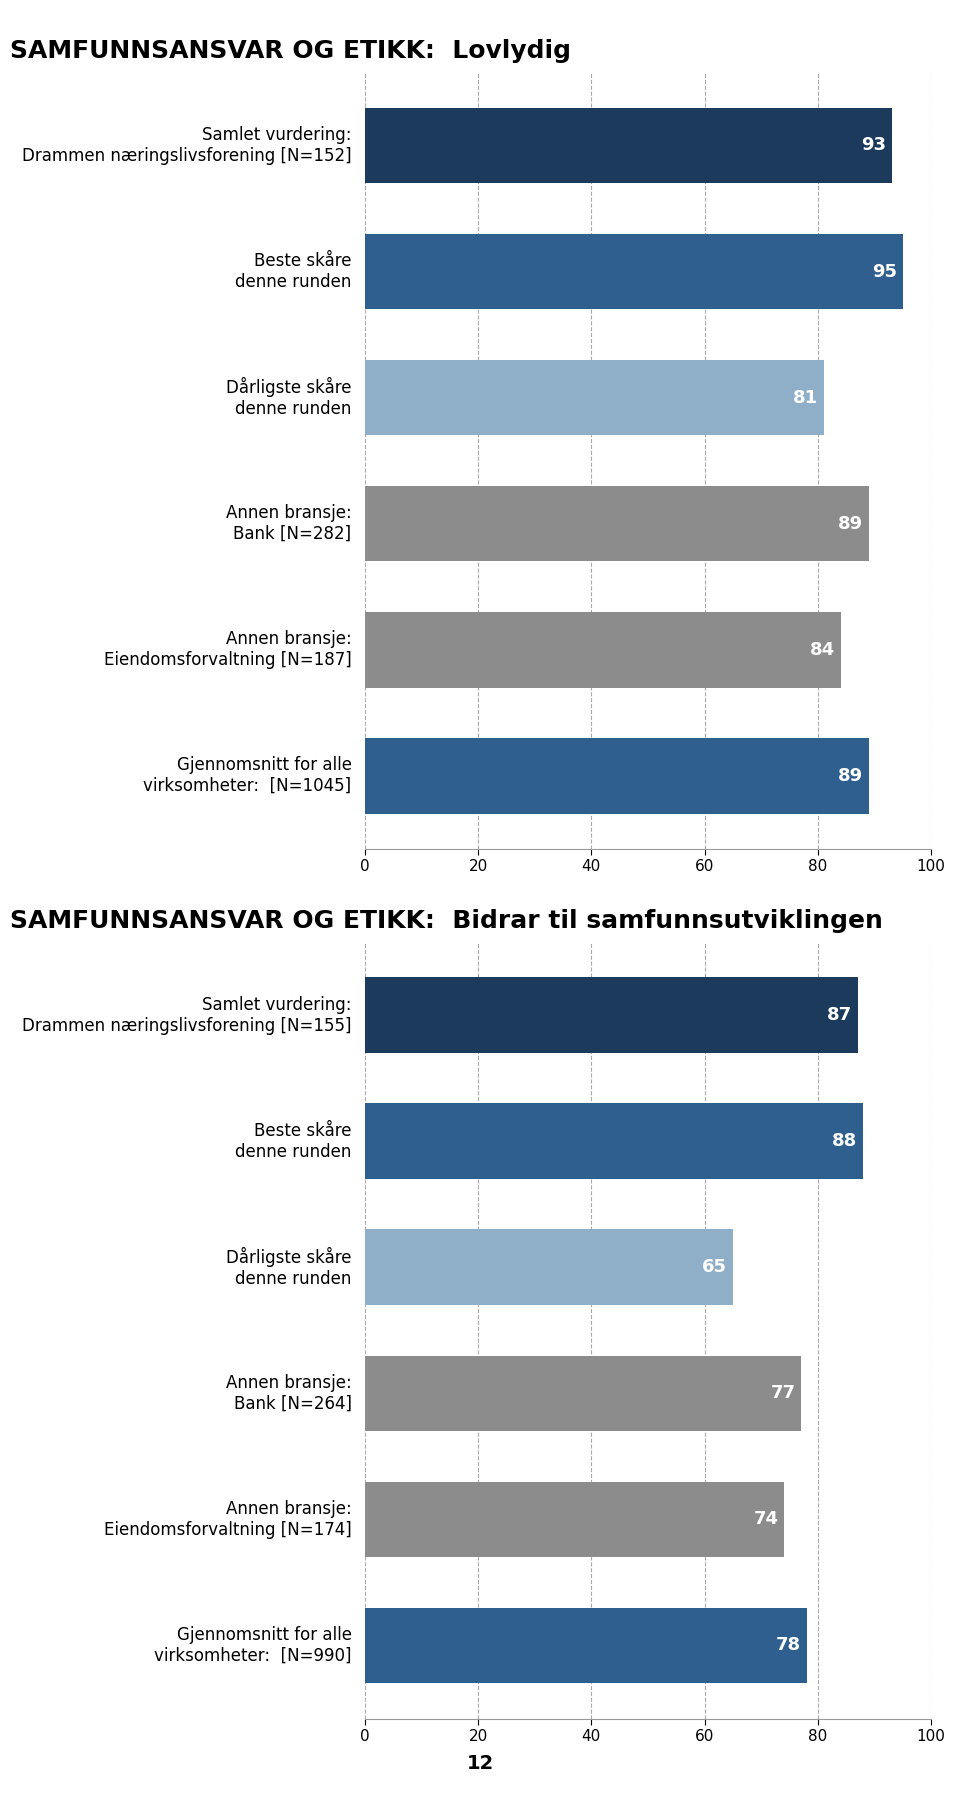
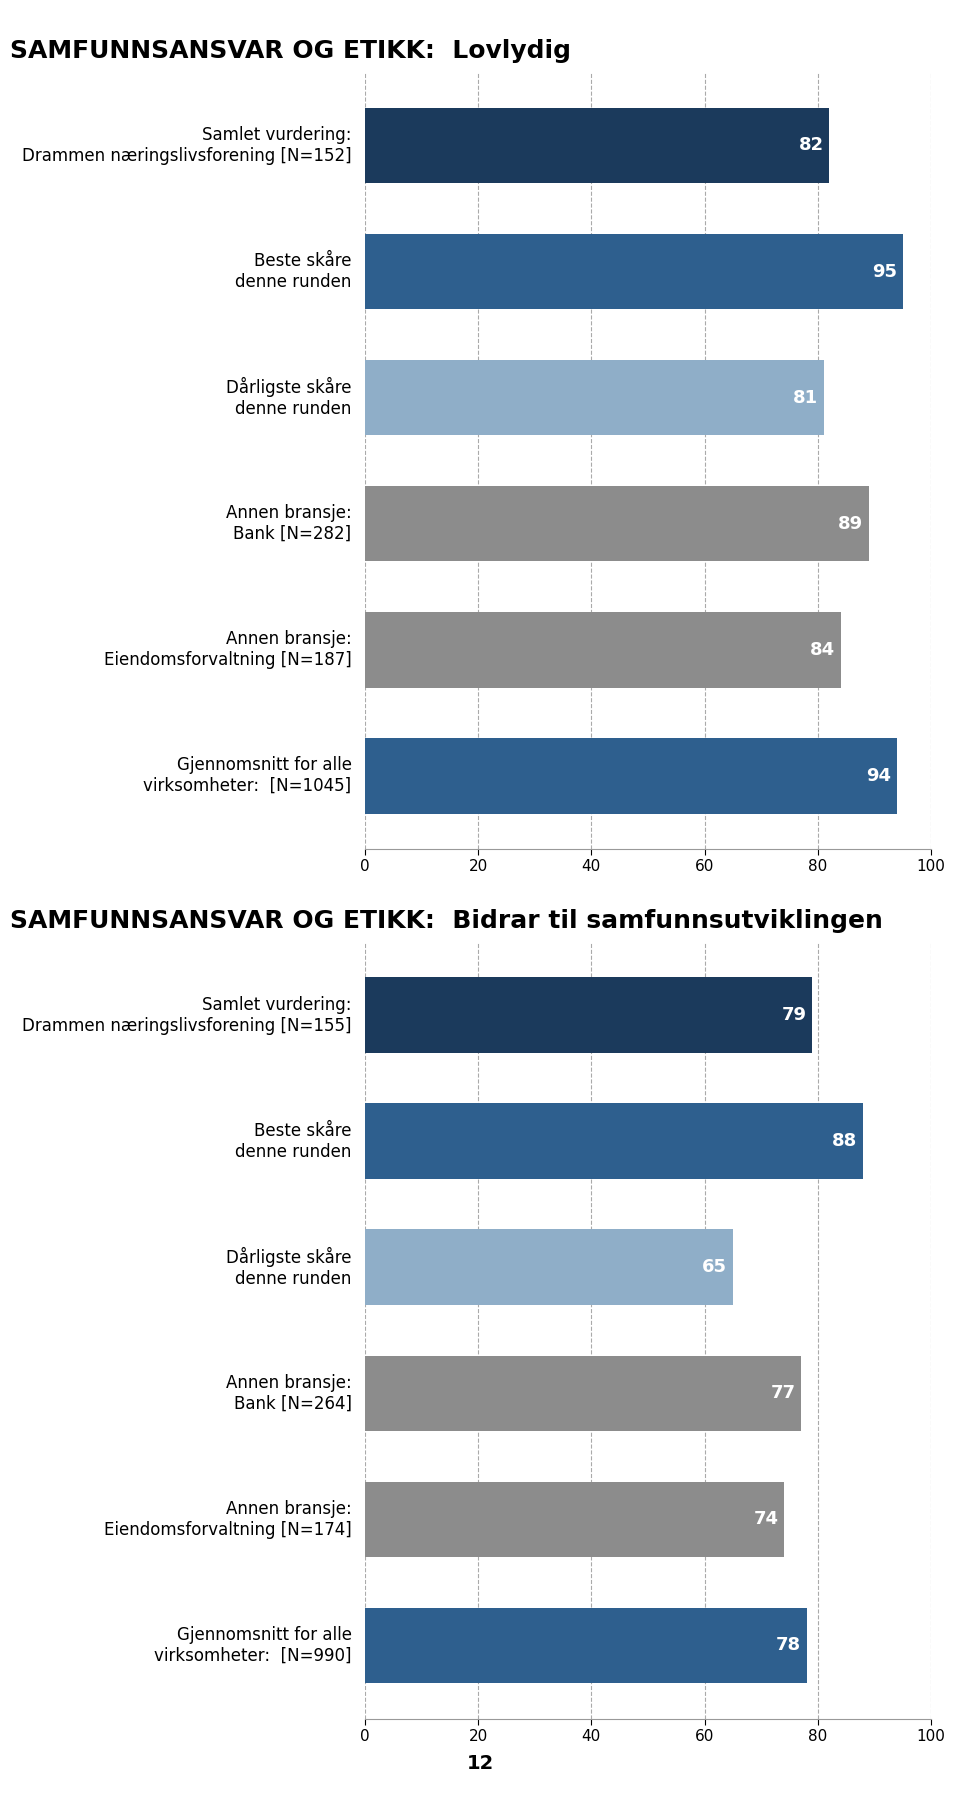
Samlet vurdering: Drammen næringslivsforening [N=152]: 93 -> 82
Gjennomsnitt for alle virksomheter: [N=1045]: 89 -> 94
Samlet vurdering: Drammen næringslivsforening [N=155]: 87 -> 79
